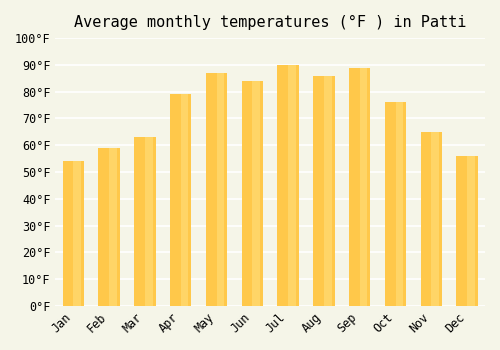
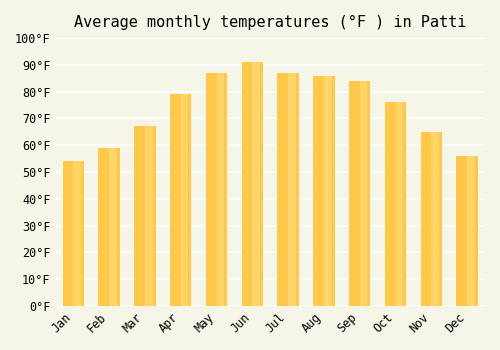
Mar: 63°F -> 67°F
Jun: 84°F -> 91°F
Jul: 90°F -> 87°F
Sep: 89°F -> 84°F
